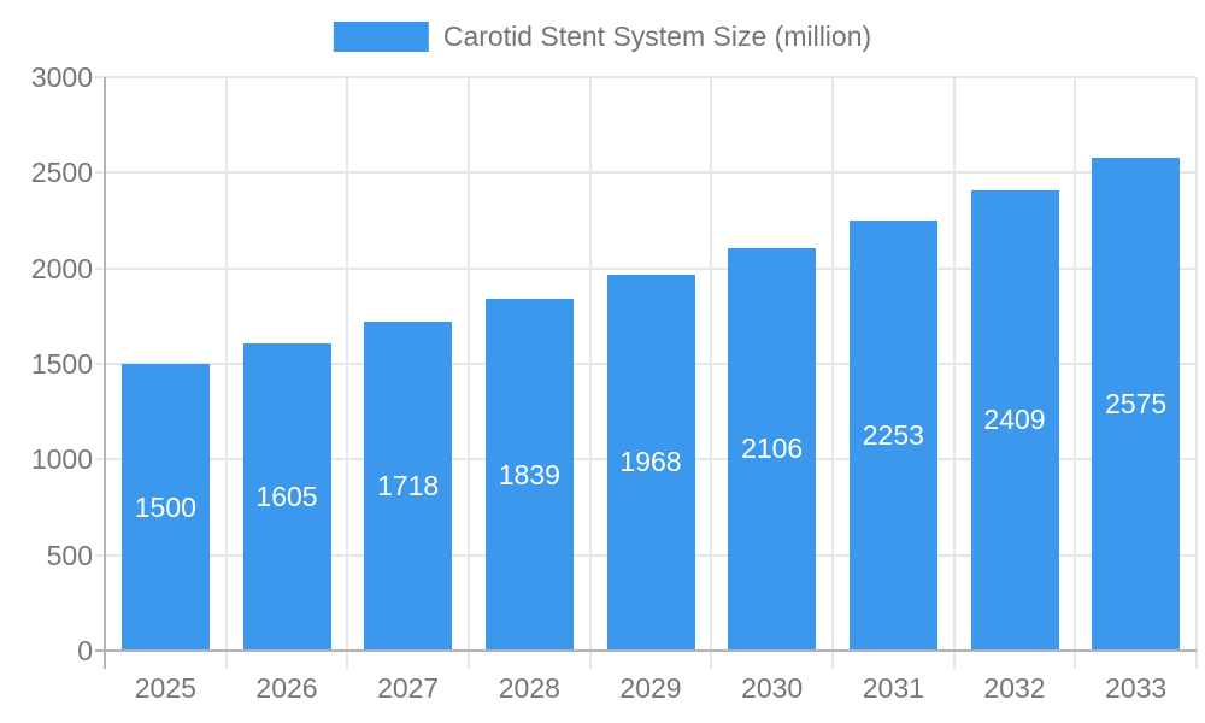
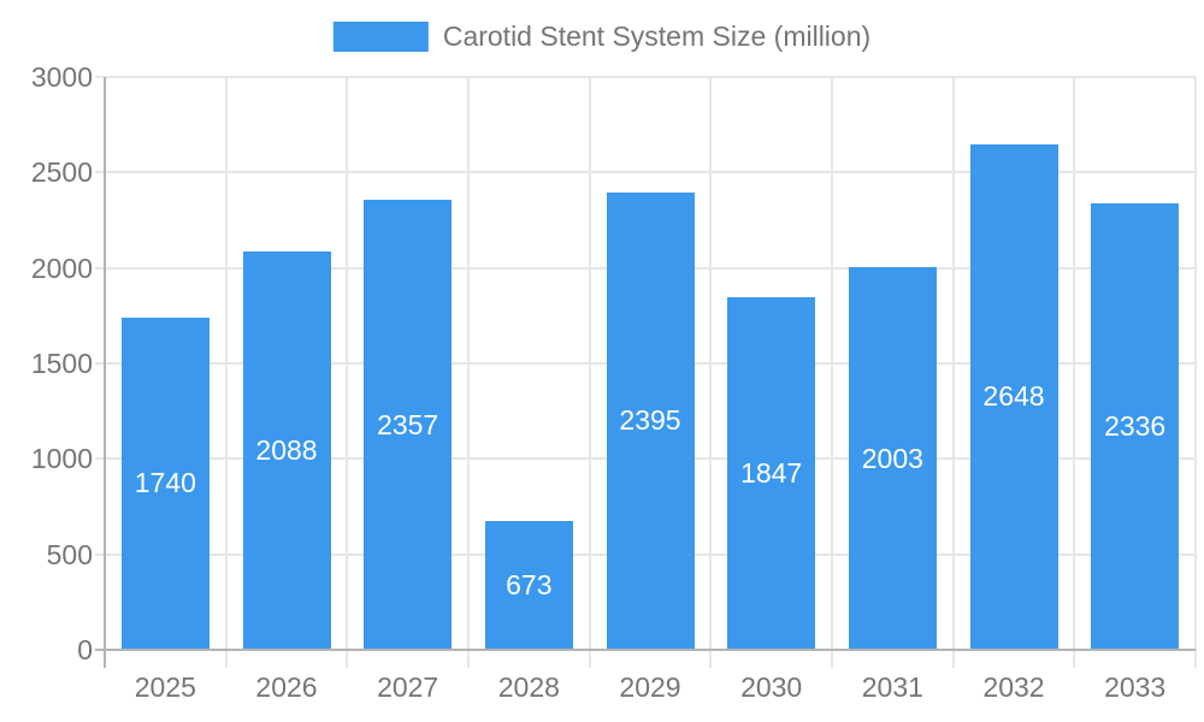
2025: 1500 -> 1740
2026: 1605 -> 2088
2027: 1718 -> 2357
2028: 1839 -> 673
2029: 1968 -> 2395
2030: 2106 -> 1847
2031: 2253 -> 2003
2032: 2409 -> 2648
2033: 2575 -> 2336
